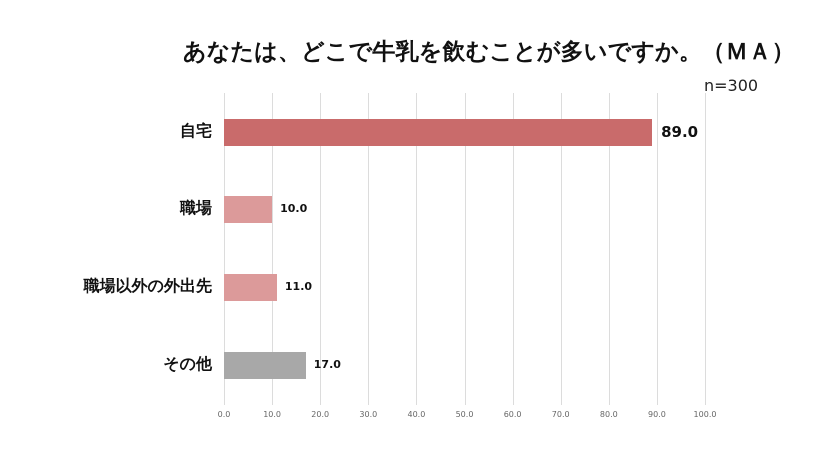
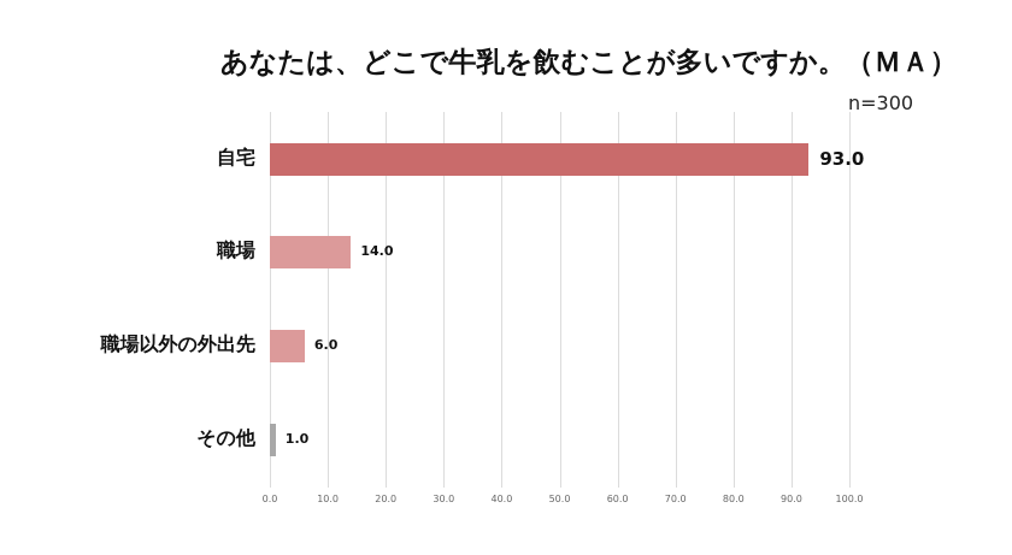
自宅: 89.0 -> 93.0
職場: 10.0 -> 14.0
職場以外の外出先: 11.0 -> 6.0
その他: 17.0 -> 1.0
